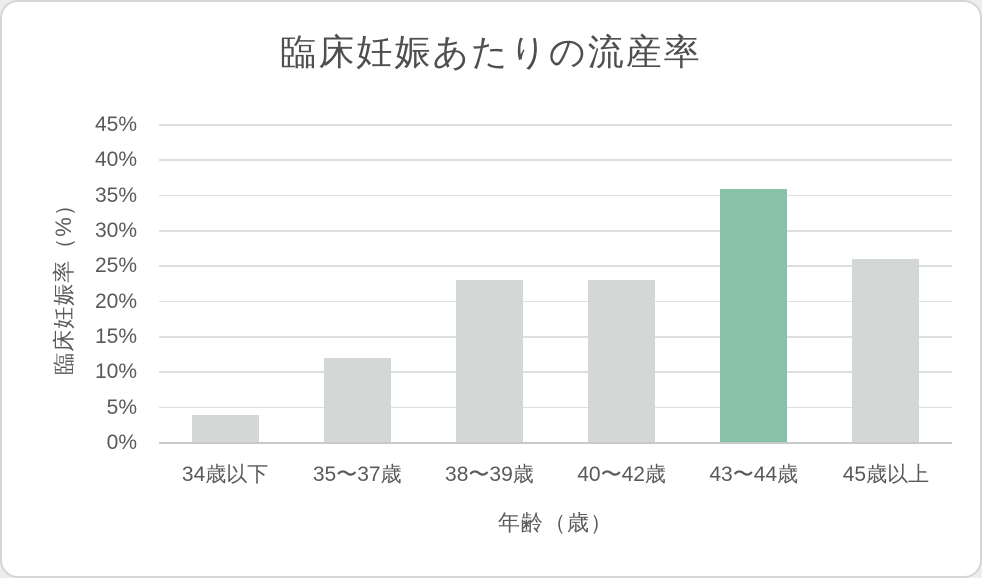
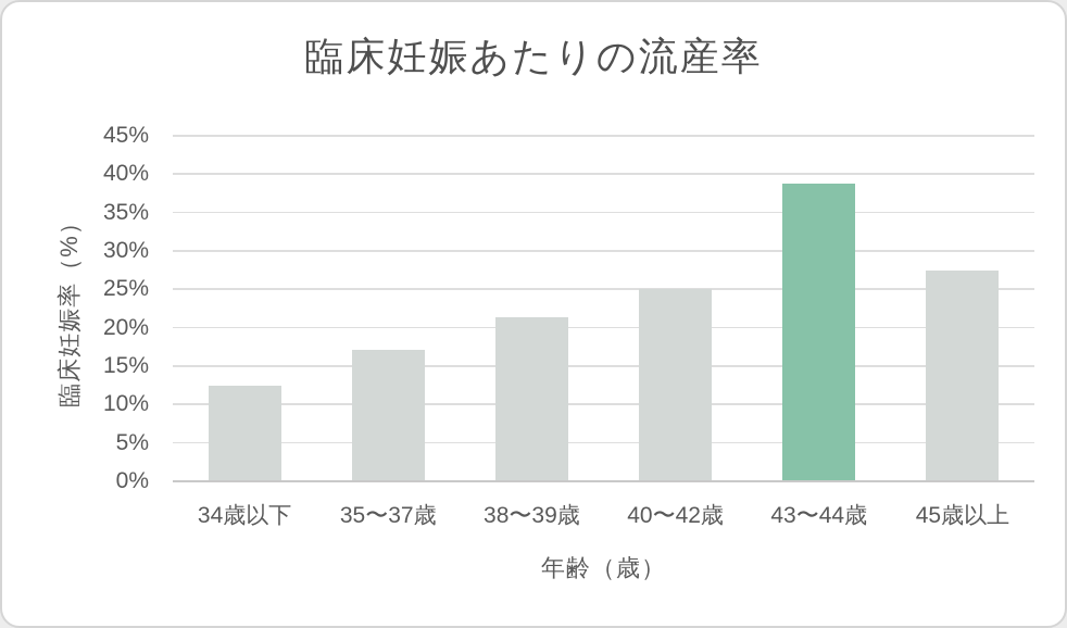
34歳以下: 4% -> 12%
35〜37歳: 12% -> 17%
38〜39歳: 23% -> 21%
40〜42歳: 23% -> 25%
43〜44歳: 36% -> 39%
45歳以上: 26% -> 28%
